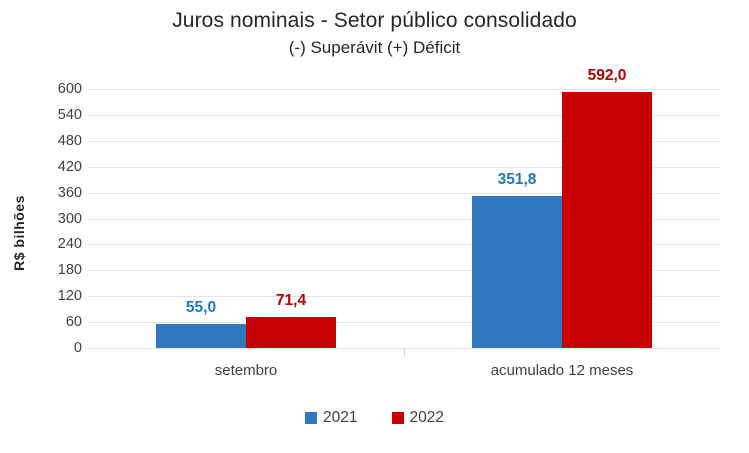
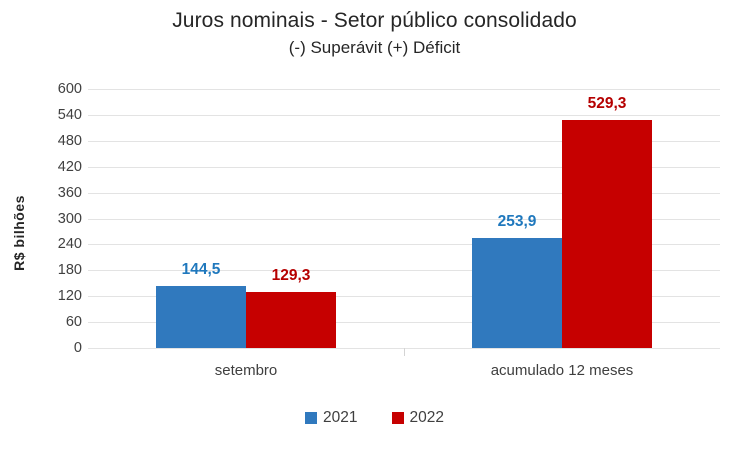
2021/setembro: 55,0 -> 144,5
2022/setembro: 71,4 -> 129,3
2021/acumulado 12 meses: 351,8 -> 253,9
2022/acumulado 12 meses: 592,0 -> 529,3
